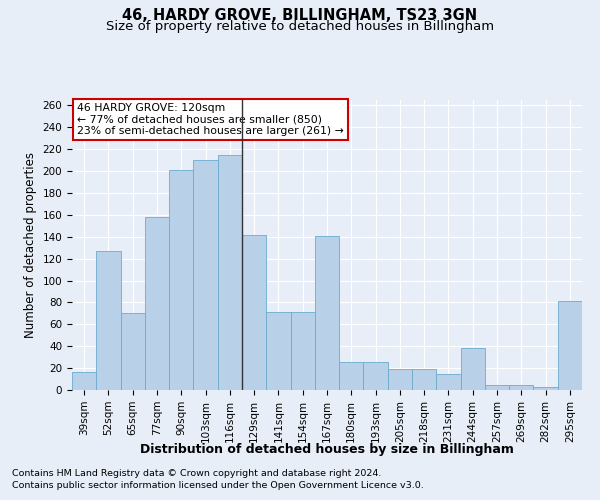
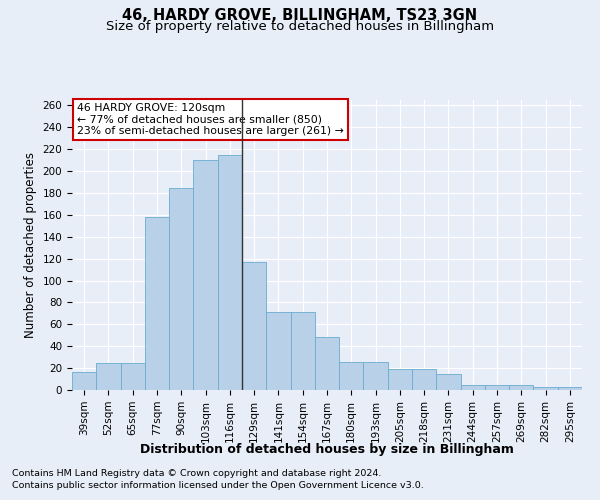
52sqm: 127 -> 25
65sqm: 70 -> 25
90sqm: 201 -> 185
129sqm: 142 -> 117
167sqm: 141 -> 48
244sqm: 38 -> 5
295sqm: 81 -> 3
